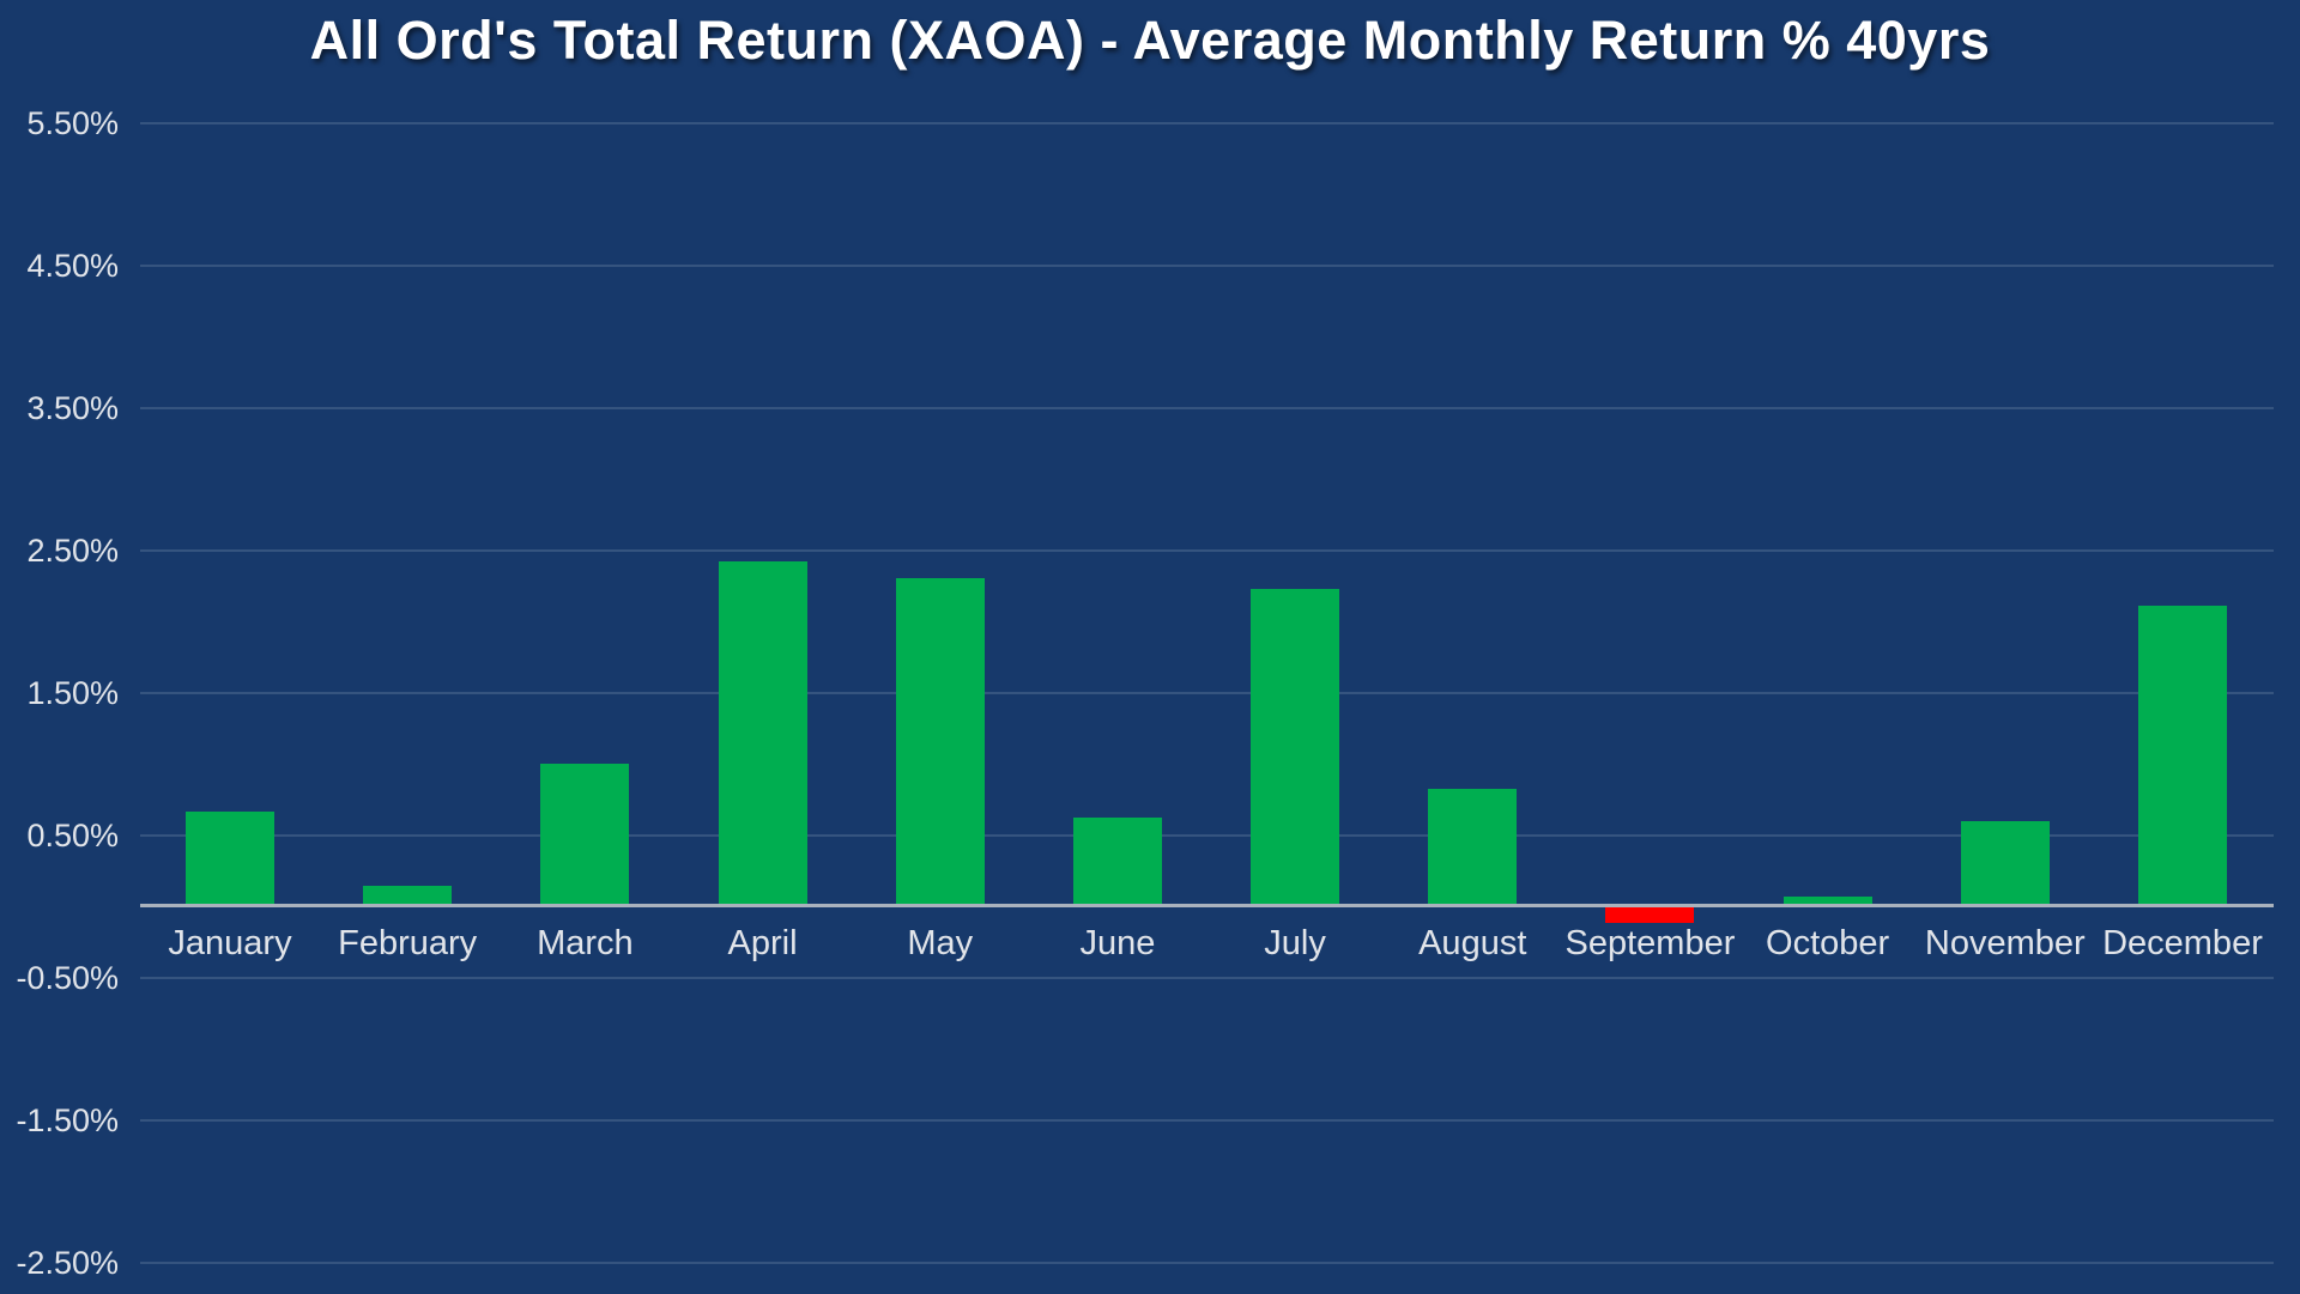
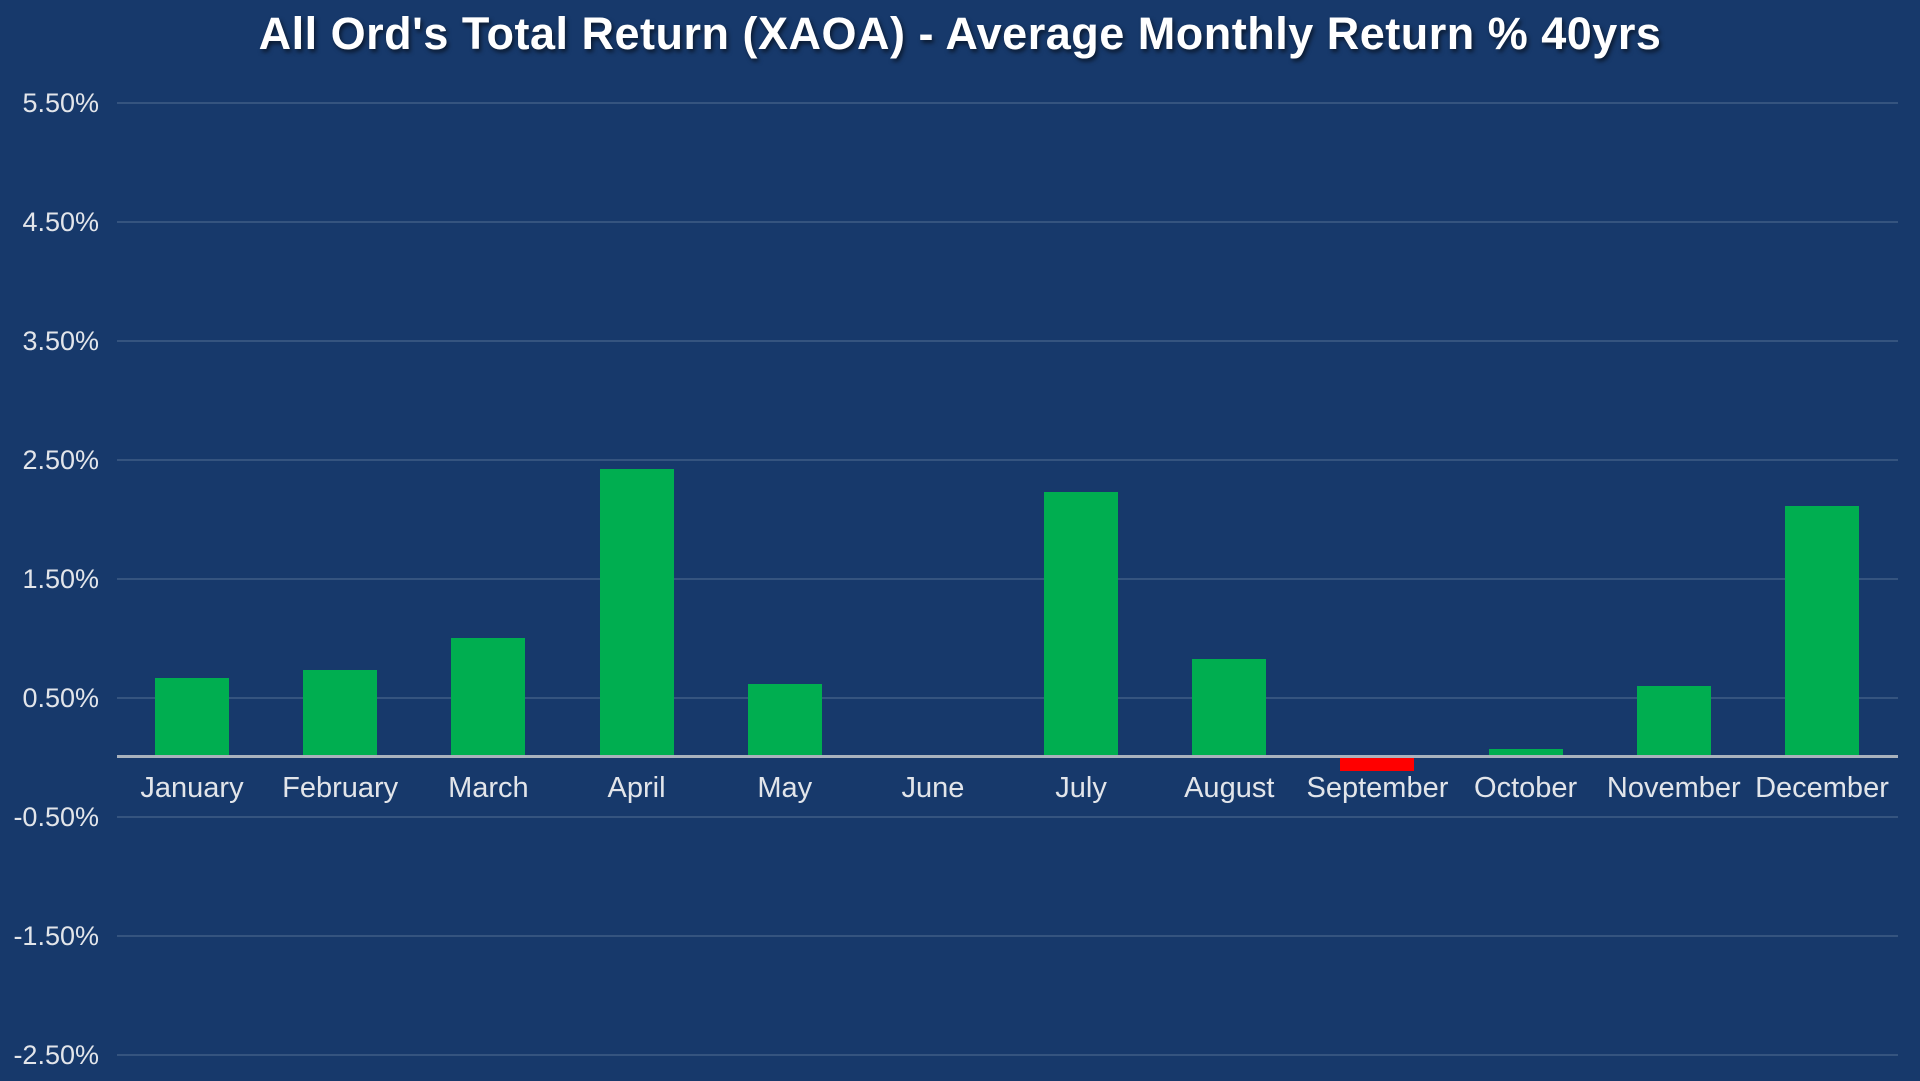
February: 0.14% -> 0.73%
May: 2.30% -> 0.61%
June: 0.62% -> 0.02%
